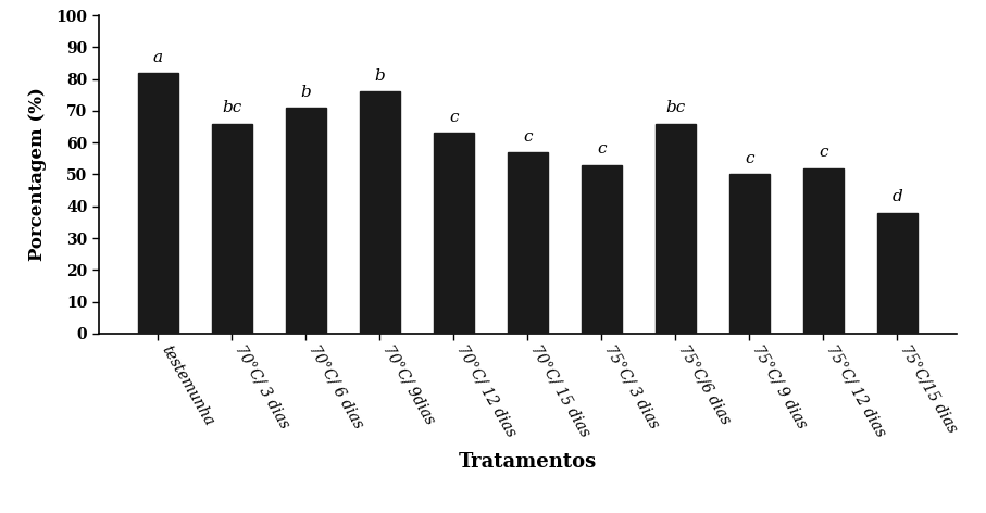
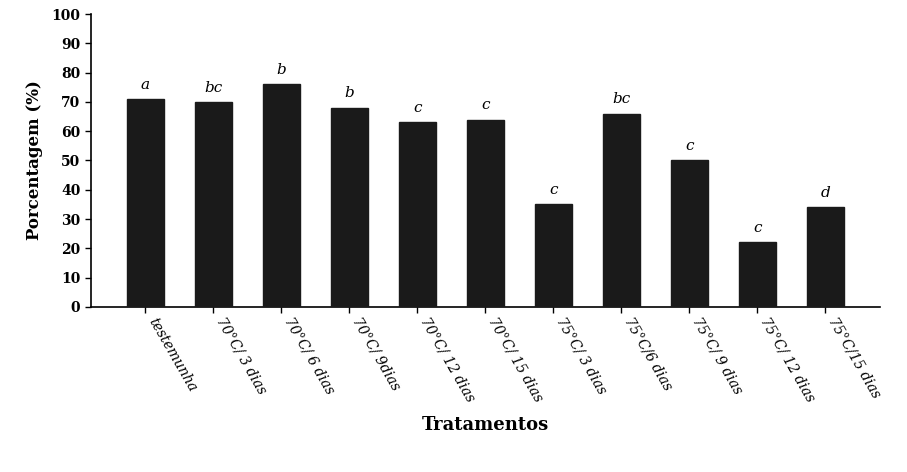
testemunha: 82 -> 71
70°C/ 3 dias: 66 -> 70
70°C/ 6 dias: 71 -> 76
70°C/ 9dias: 76 -> 68
70°C/ 15 dias: 57 -> 64
75°C/ 3 dias: 53 -> 35
75°C/ 12 dias: 52 -> 22
75°C/15 dias: 38 -> 34
